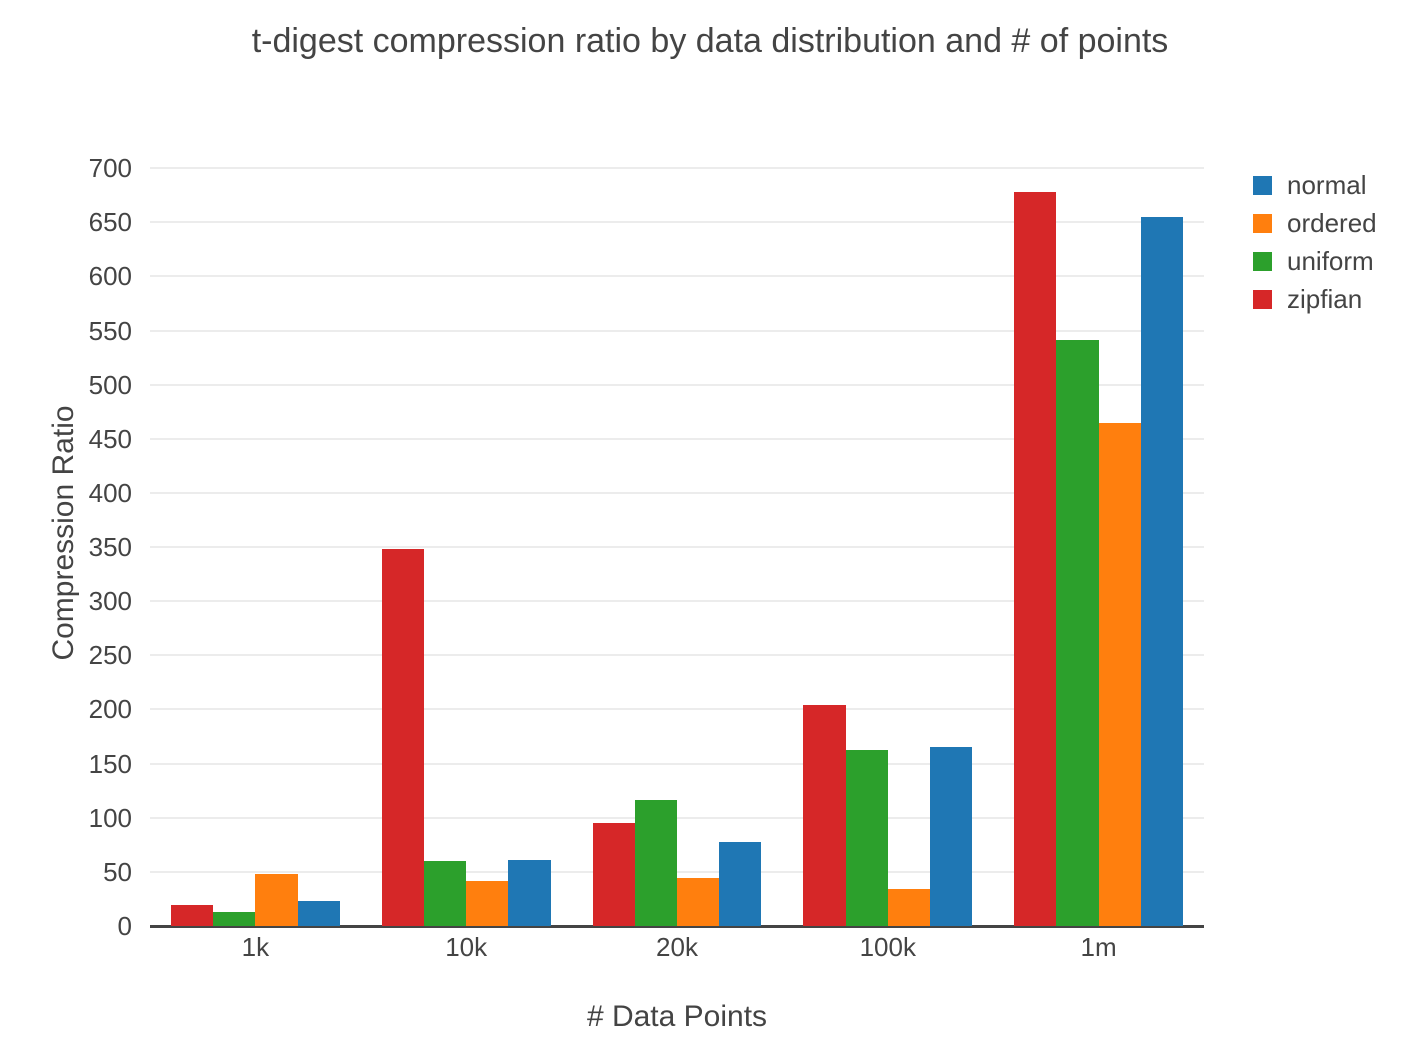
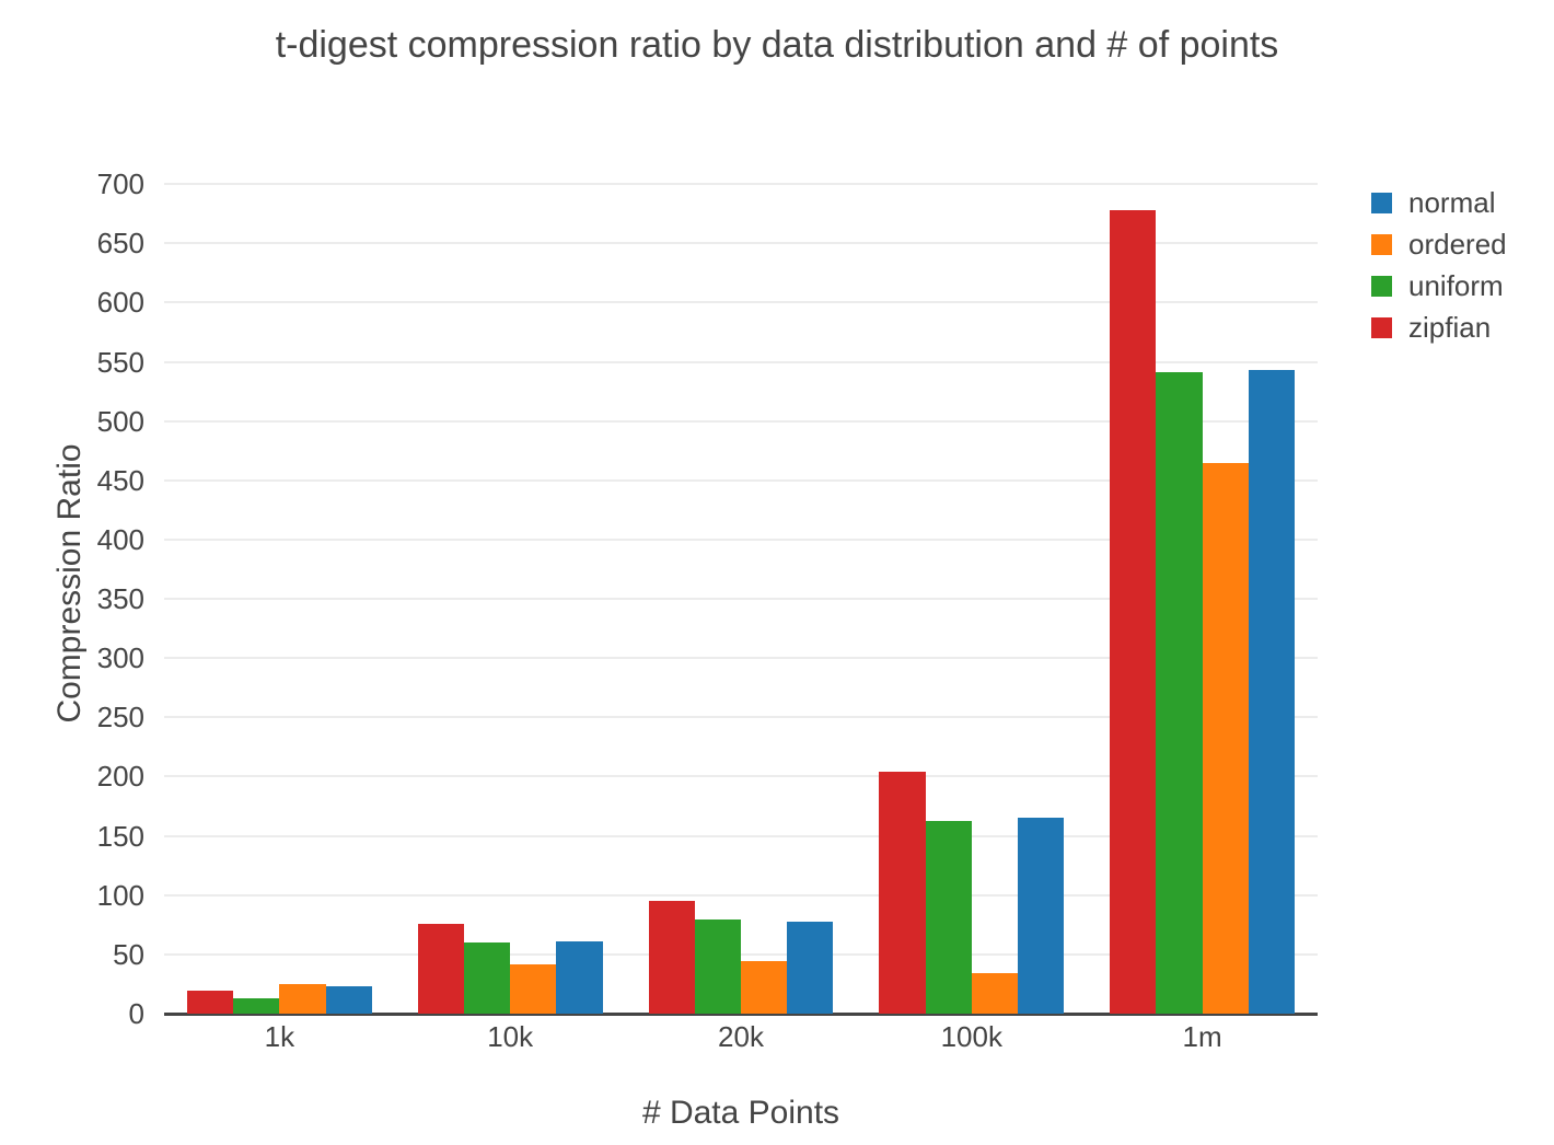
ordered/1k: 48 -> 25
zipfian/10k: 348 -> 76
uniform/20k: 116 -> 79
normal/1m: 655 -> 543
